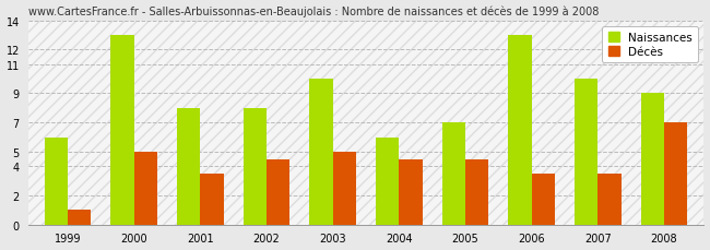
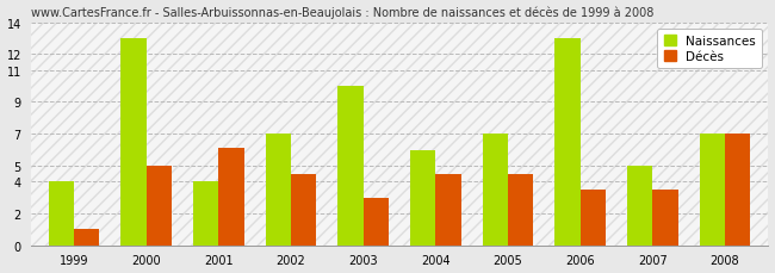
Naissances/1999: 6 -> 4
Naissances/2001: 8 -> 4
Décès/2001: 3.5 -> 6.1
Naissances/2002: 8 -> 7
Décès/2003: 5.0 -> 3.0
Naissances/2007: 10 -> 5
Naissances/2008: 9 -> 7
